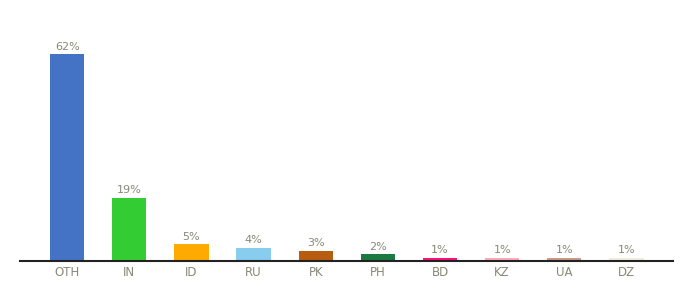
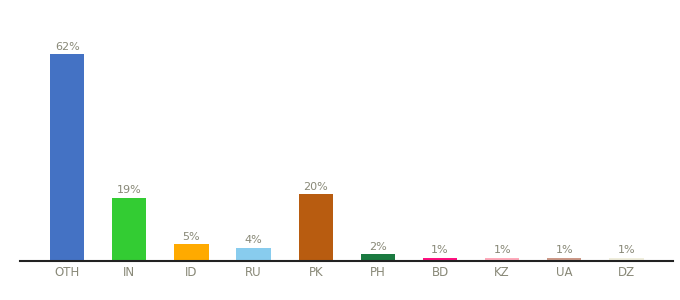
PK: 3% -> 20%
